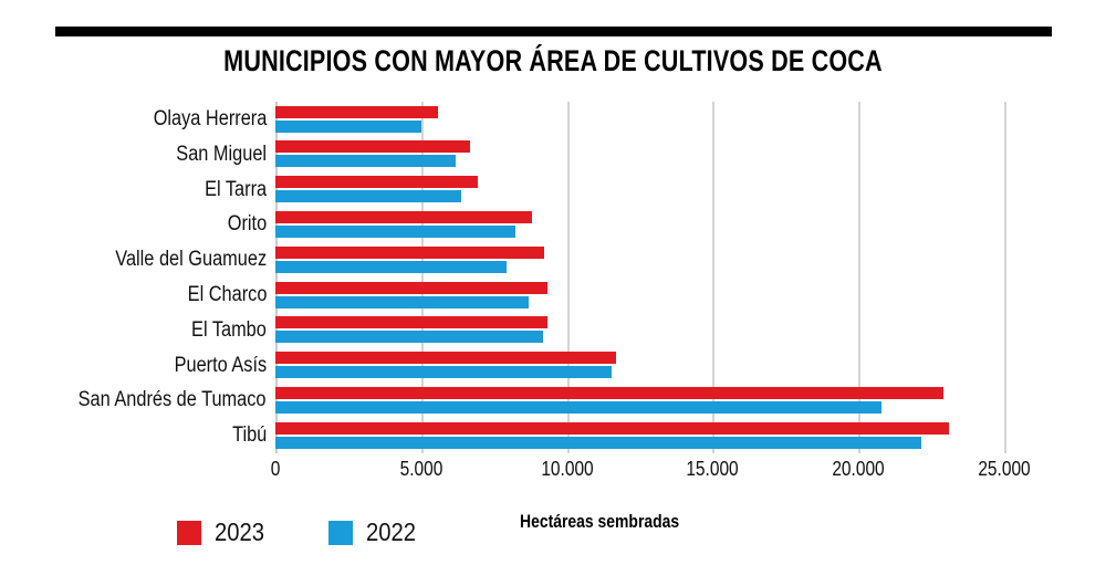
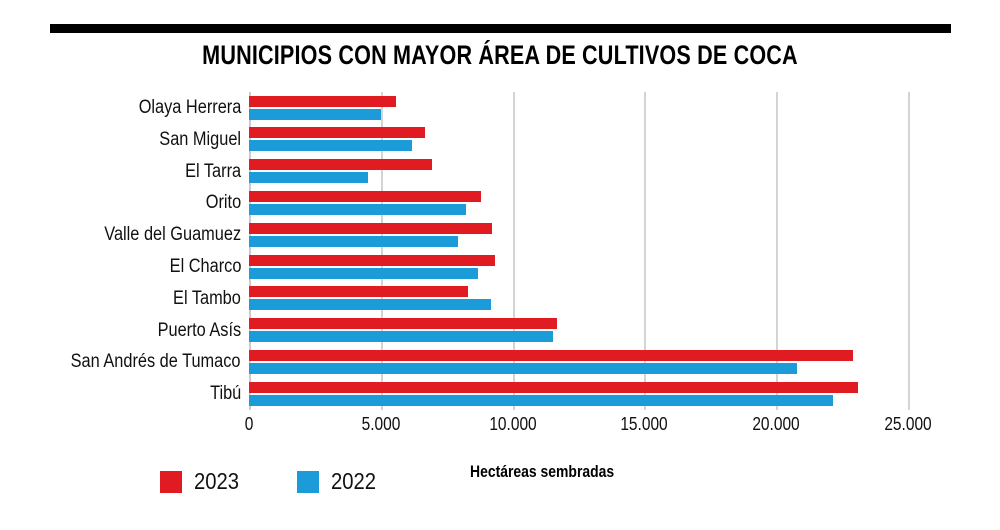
2022/El Tarra: 6400 -> 4500
2023/El Tambo: 9300 -> 8300
